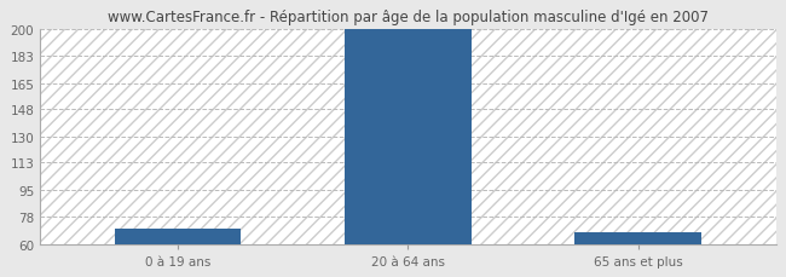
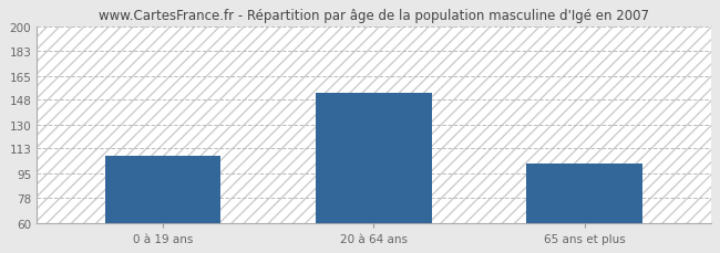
0 à 19 ans: 70 -> 108
20 à 64 ans: 200 -> 153
65 ans et plus: 68 -> 102
